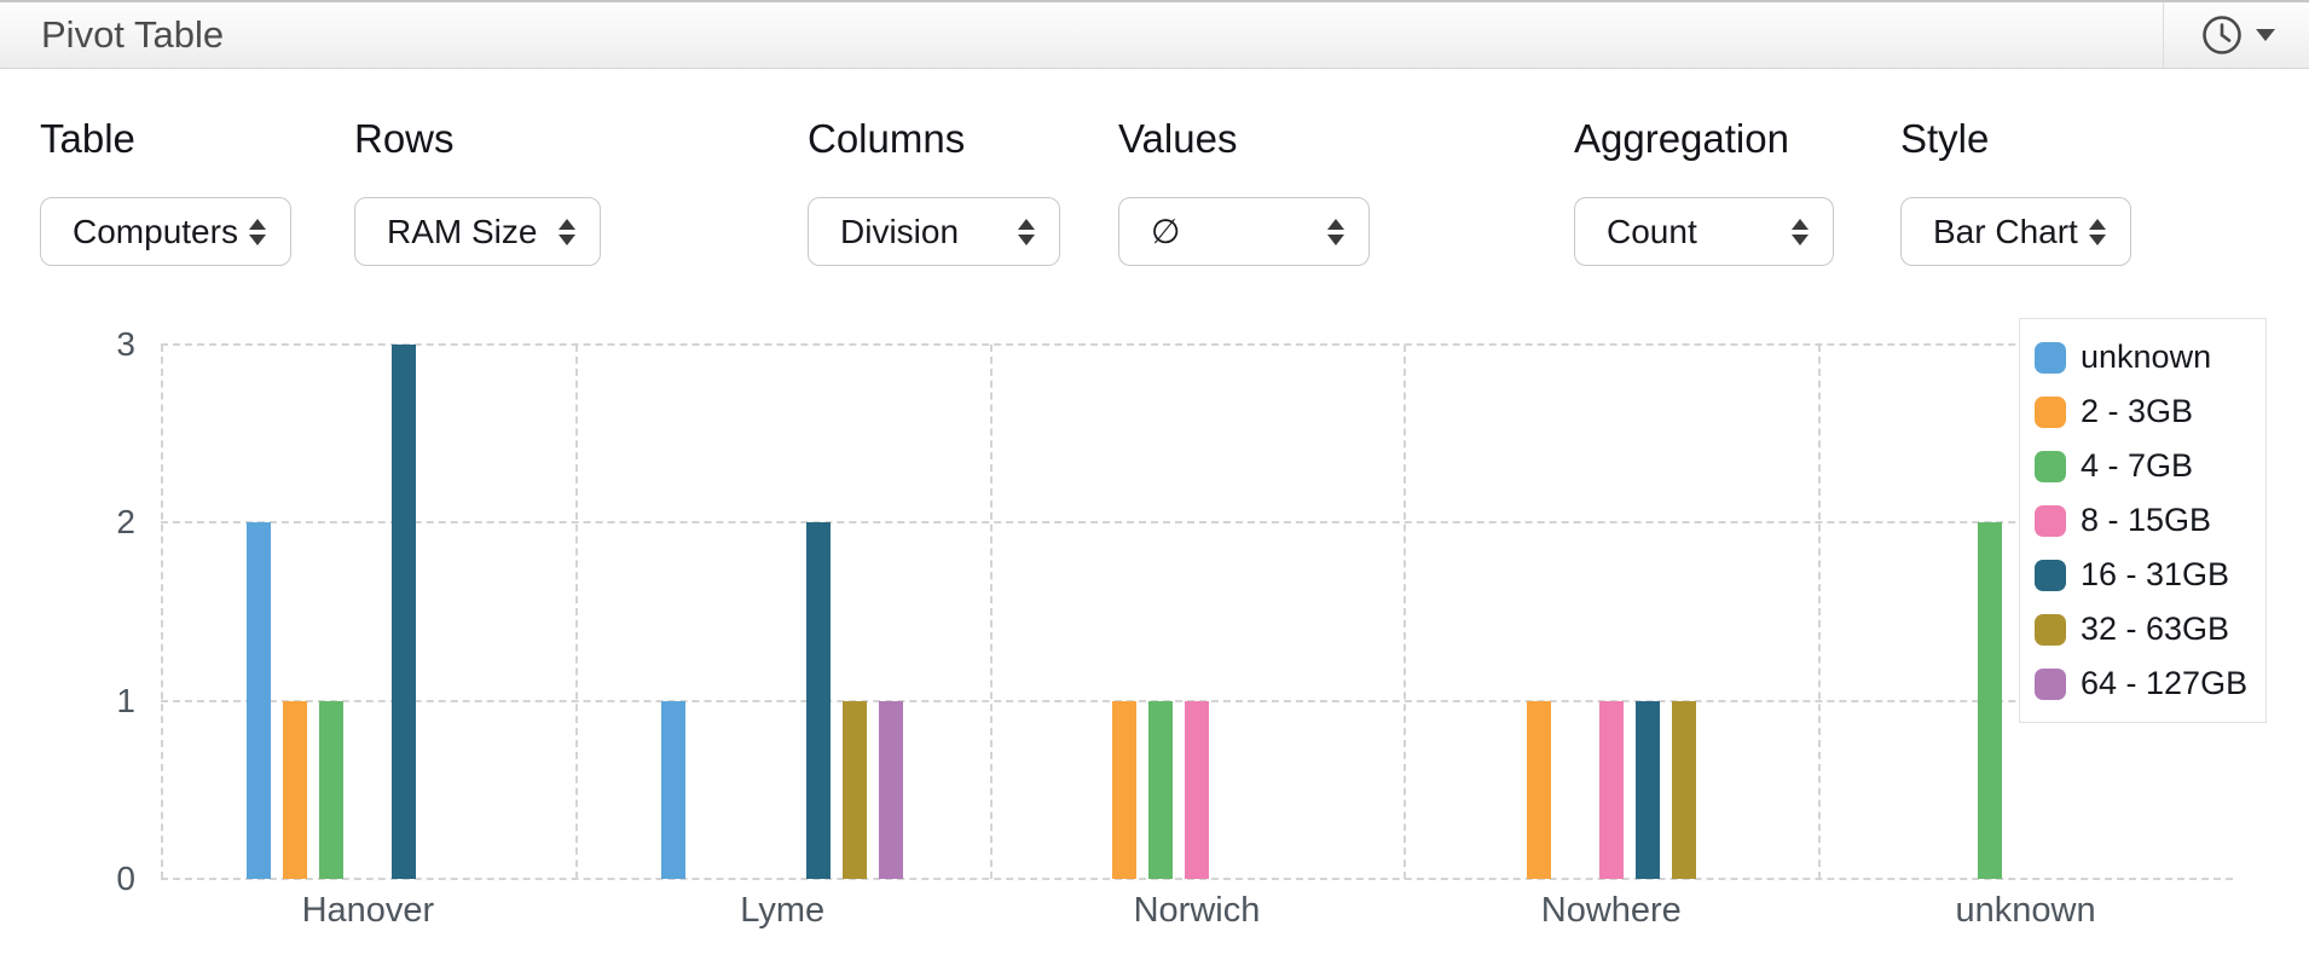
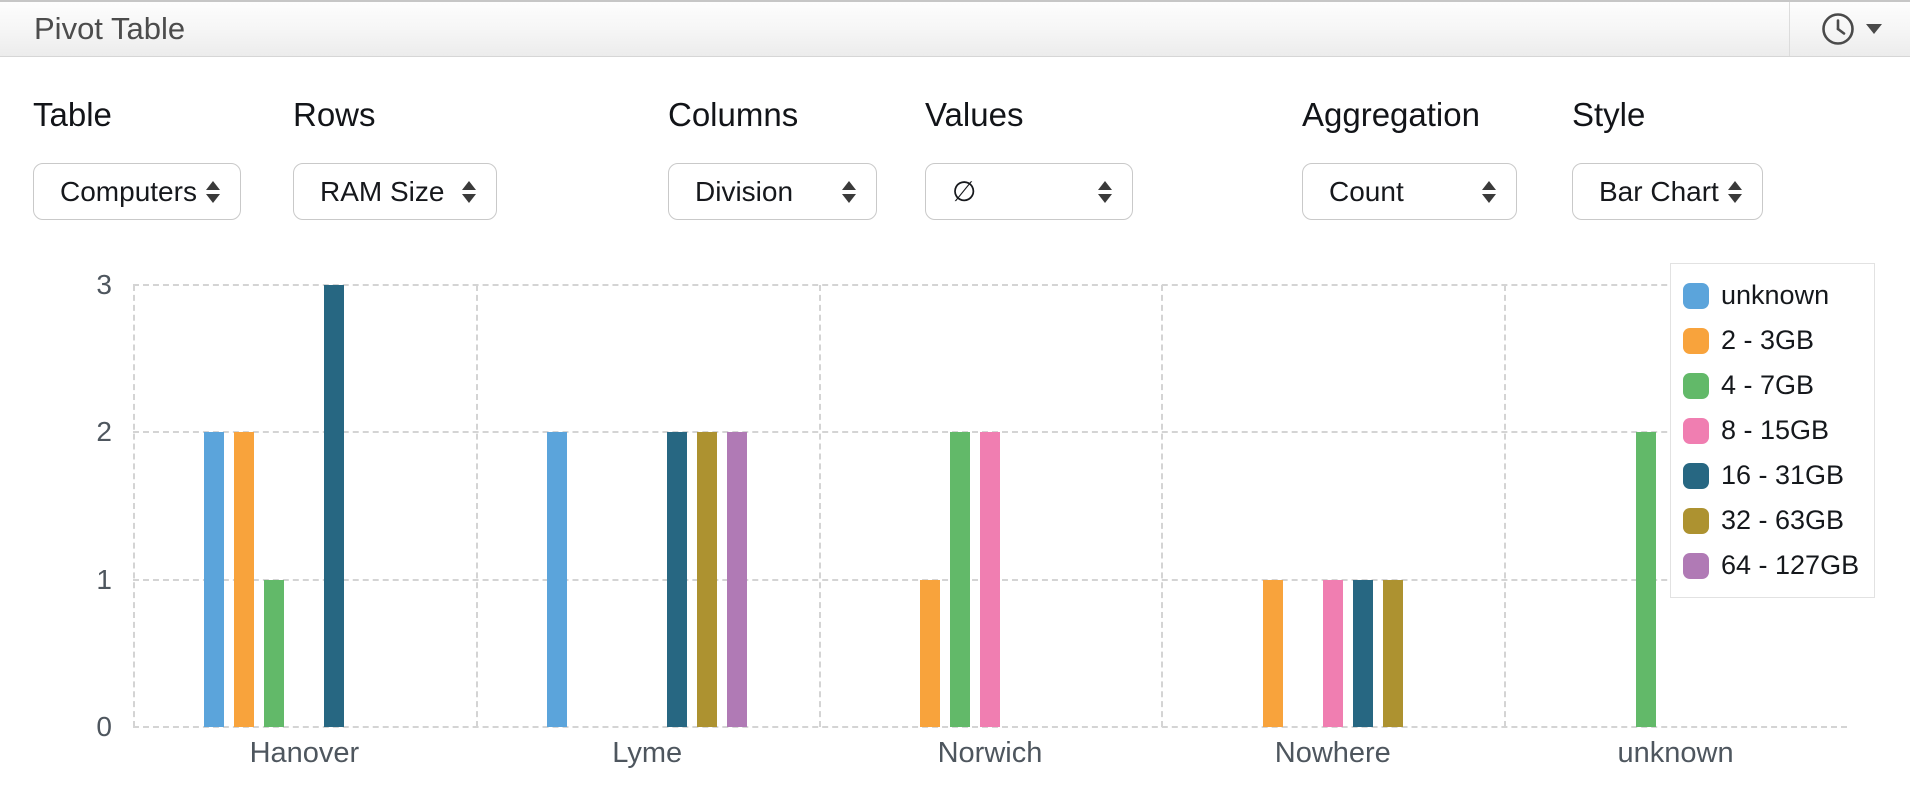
2 - 3GB/Hanover: 1 -> 2
unknown/Lyme: 1 -> 2
32 - 63GB/Lyme: 1 -> 2
64 - 127GB/Lyme: 1 -> 2
4 - 7GB/Norwich: 1 -> 2
8 - 15GB/Norwich: 1 -> 2
